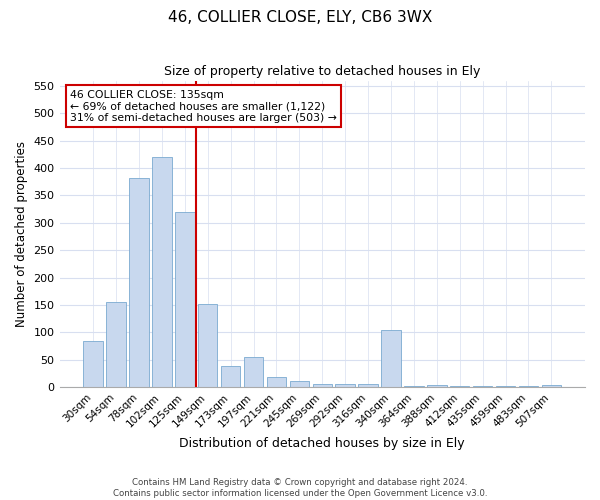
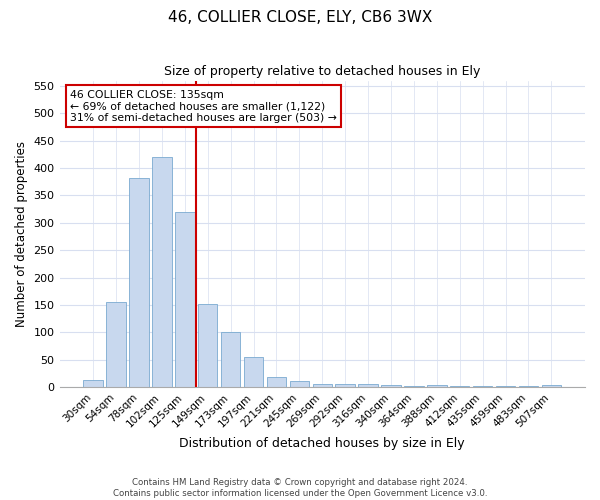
30sqm: 84 -> 13
173sqm: 38 -> 100
340sqm: 104 -> 3
